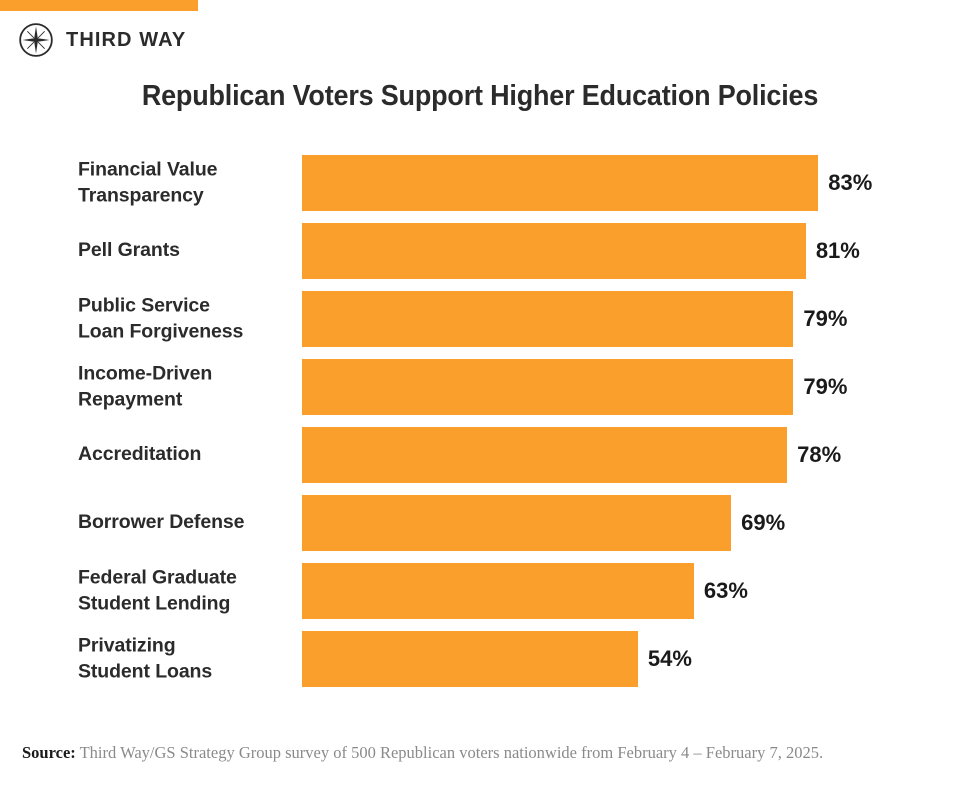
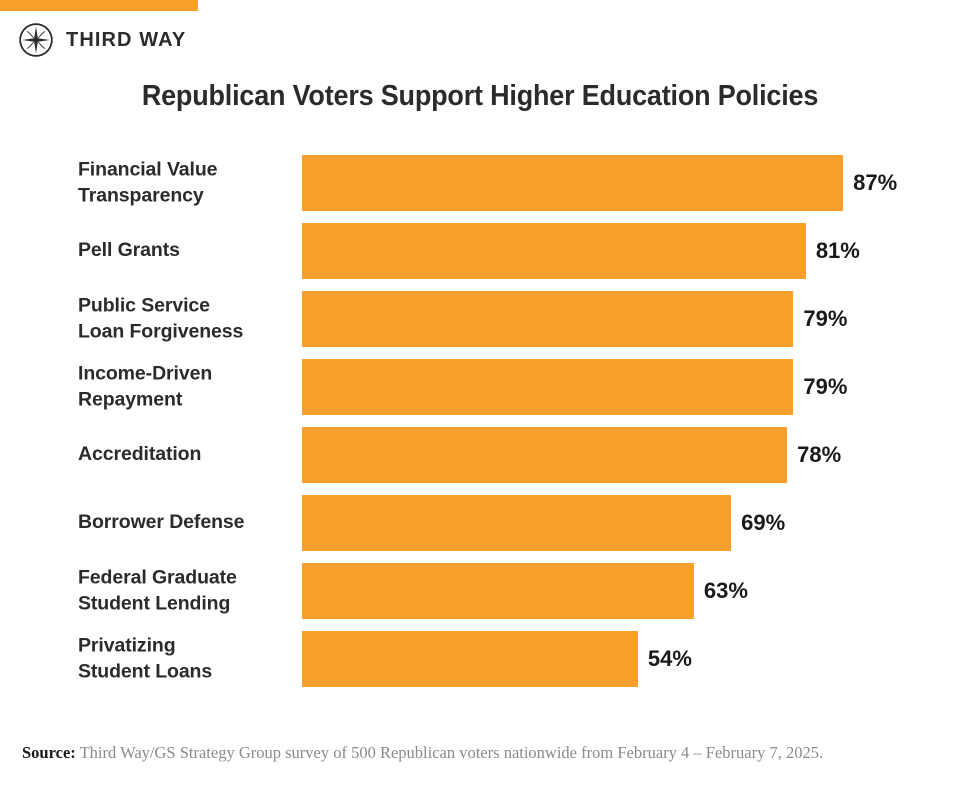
Financial Value Transparency: 83% -> 87%
